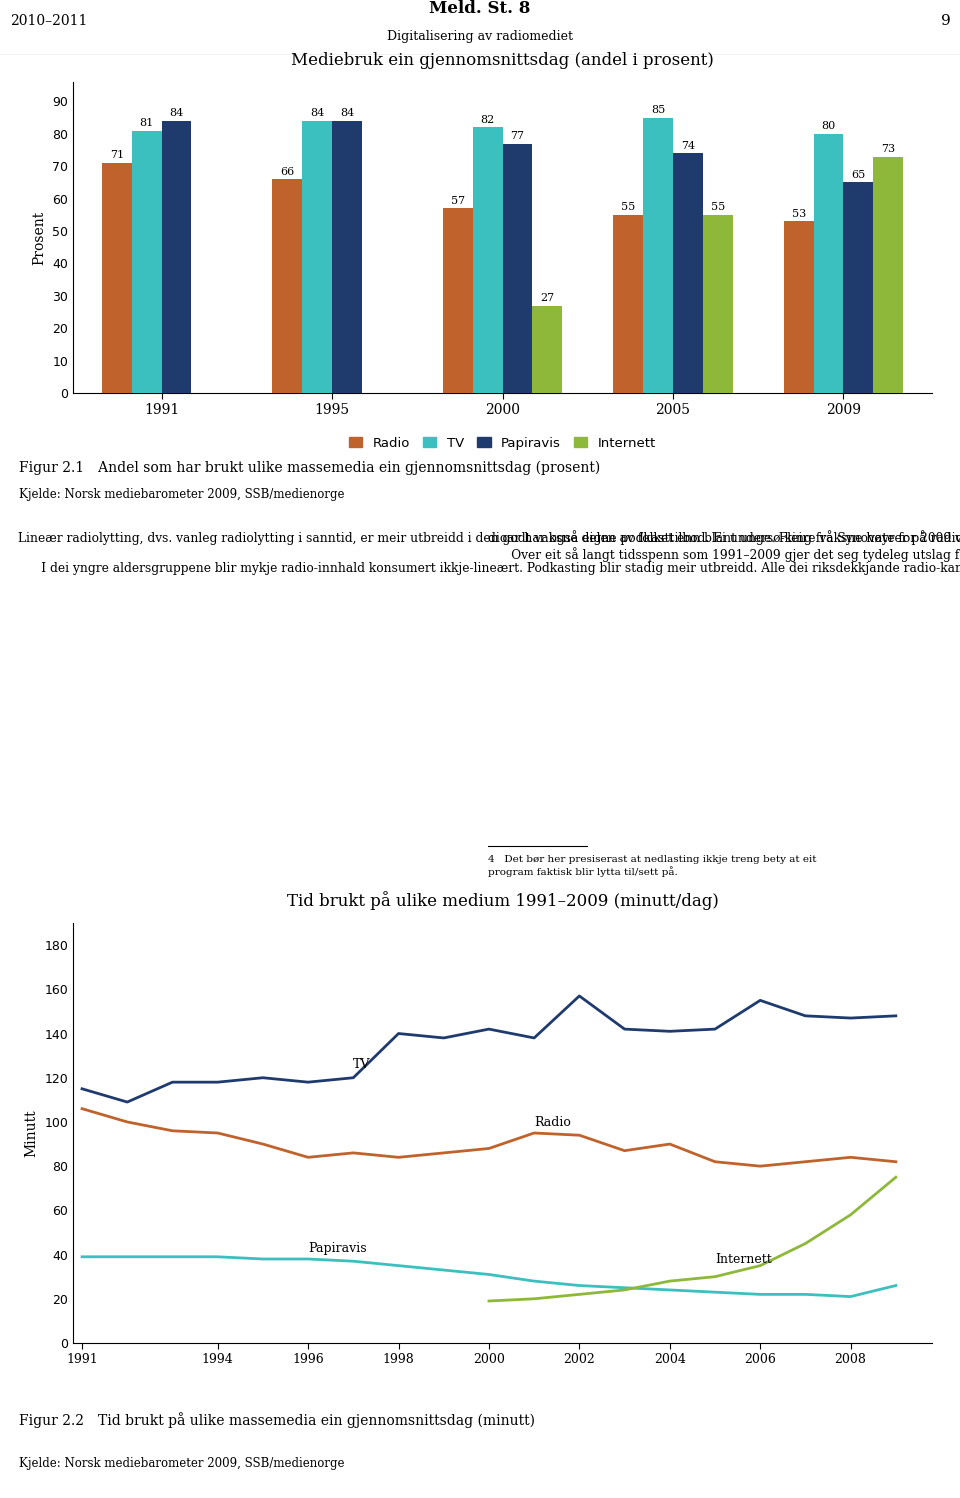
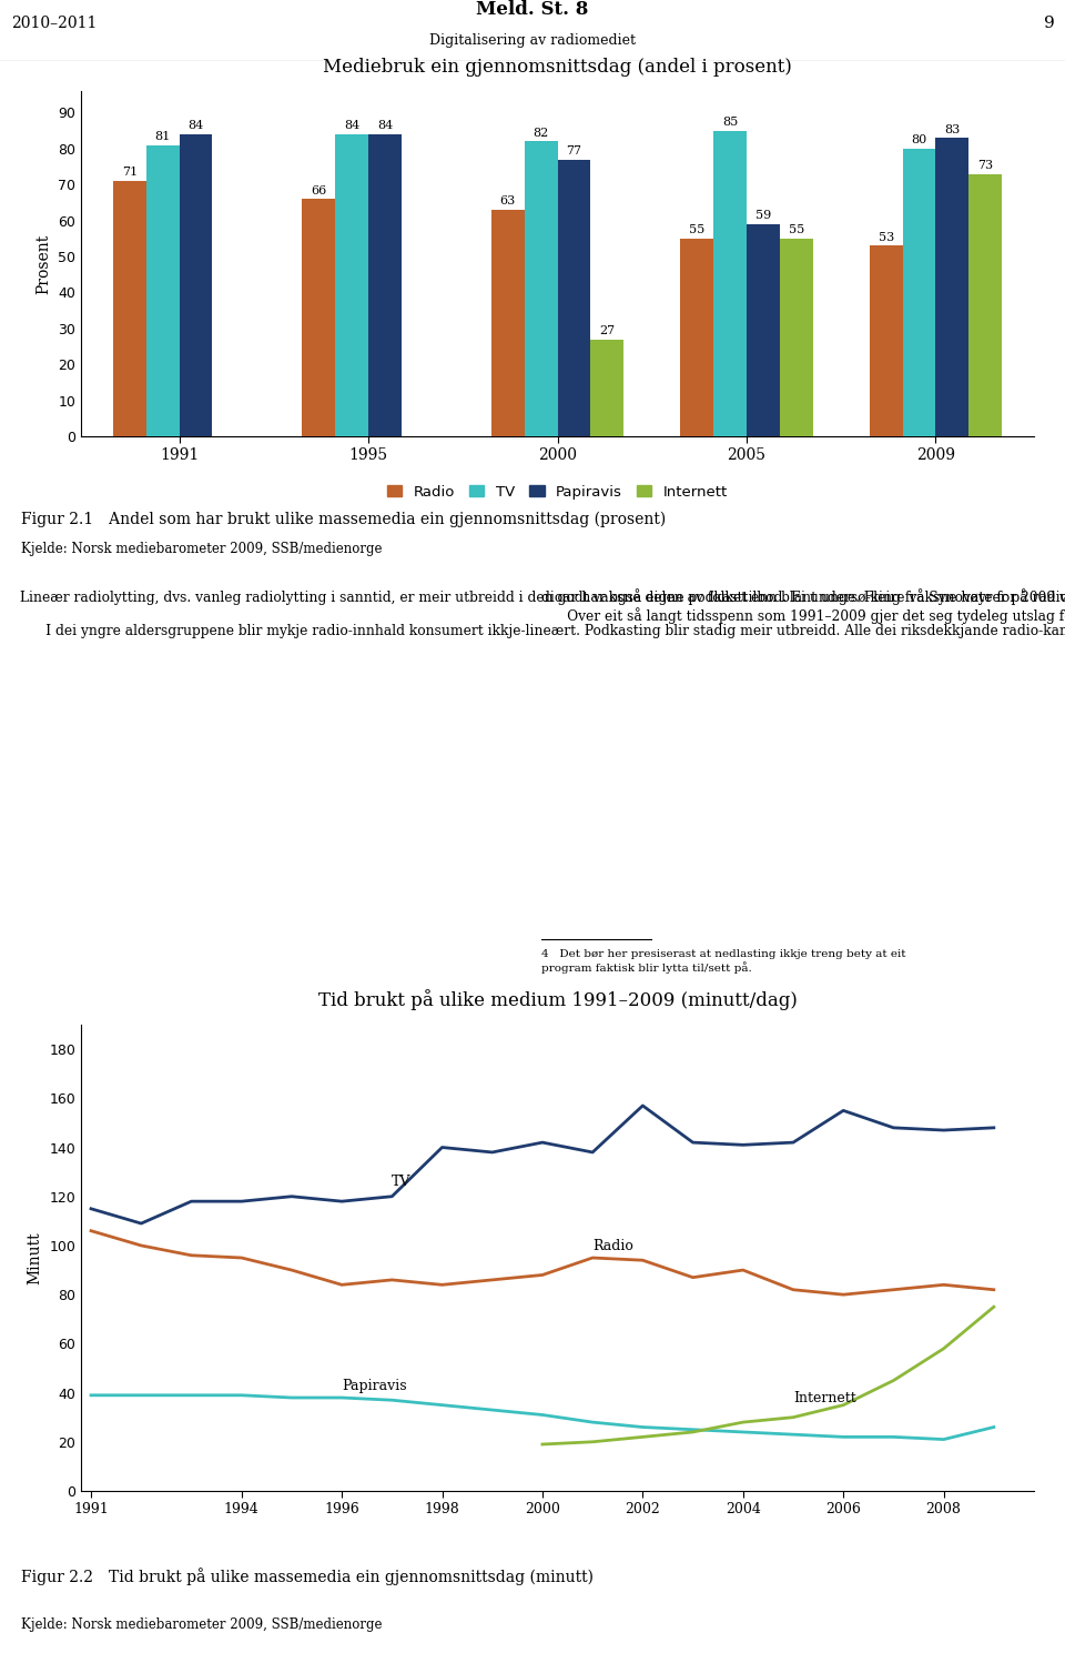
Mediebruk ein gjennomsnittsdag (andel i prosent)/Radio/2000: 57 -> 63
Mediebruk ein gjennomsnittsdag (andel i prosent)/Papiravis/2005: 74 -> 59
Mediebruk ein gjennomsnittsdag (andel i prosent)/Papiravis/2009: 65 -> 83
